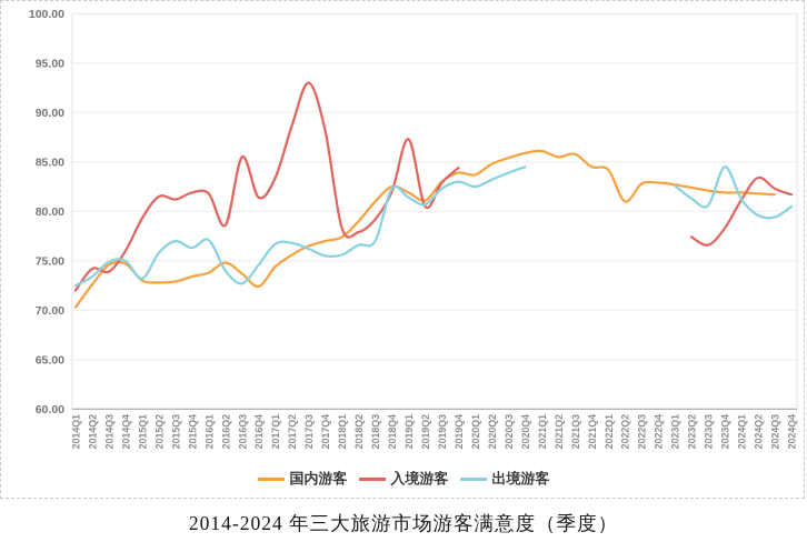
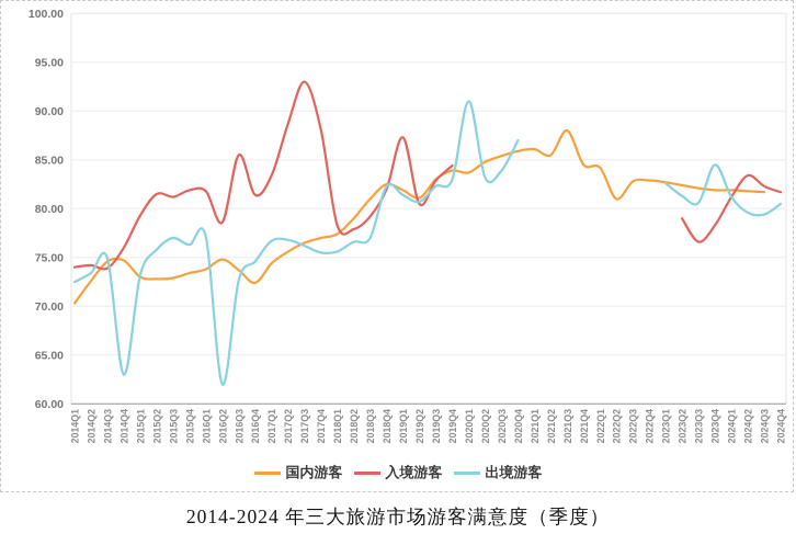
入境游客/2014Q1: 72 -> 74
出境游客/2014Q4: 75 -> 63
出境游客/2016Q2: 74 -> 62
出境游客/2020Q1: 82 -> 91
出境游客/2020Q4: 84 -> 87
国内游客/2021Q3: 86 -> 88
入境游客/2023Q2: 77 -> 79
